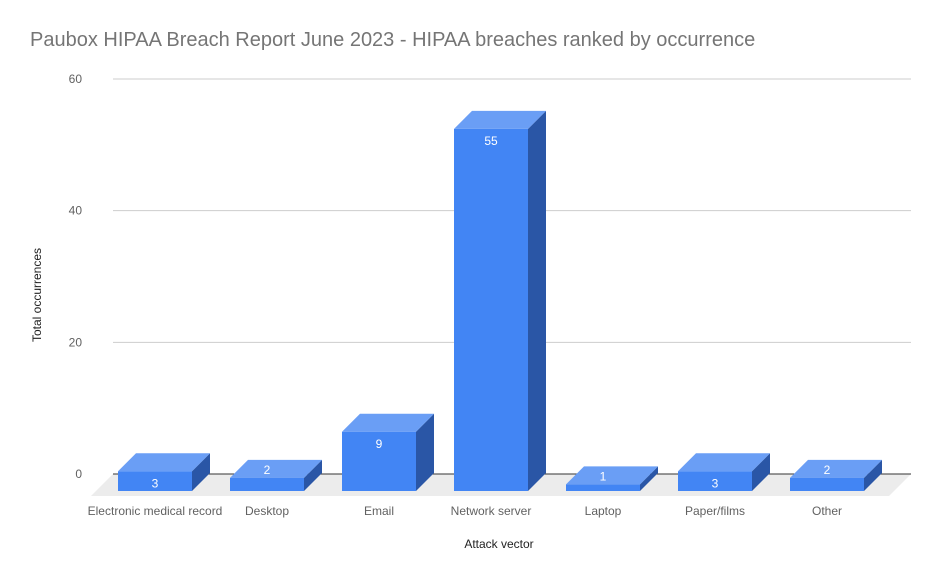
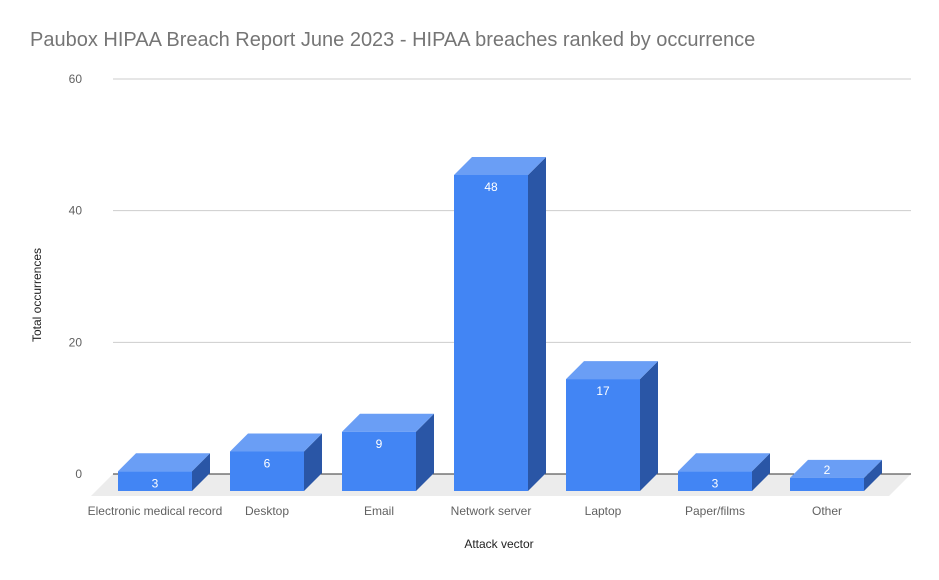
Desktop: 2 -> 6
Network server: 55 -> 48
Laptop: 1 -> 17
